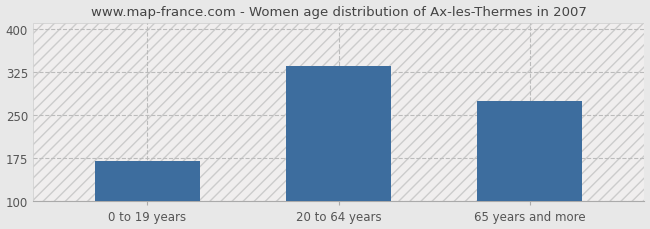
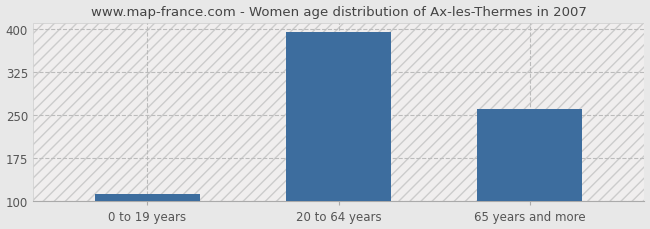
0 to 19 years: 170 -> 113
20 to 64 years: 336 -> 395
65 years and more: 274 -> 260
